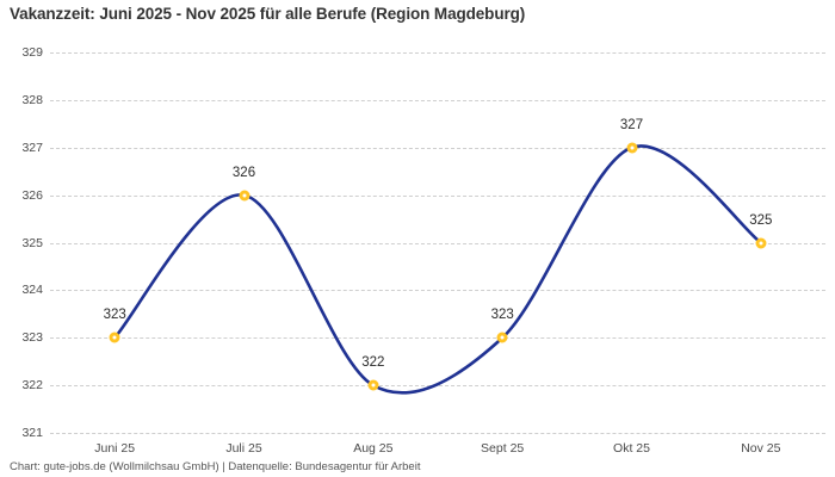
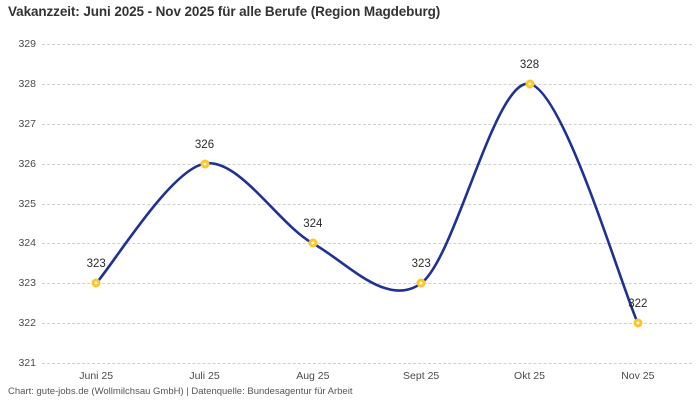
Aug 25: 322 -> 324
Okt 25: 327 -> 328
Nov 25: 325 -> 322
